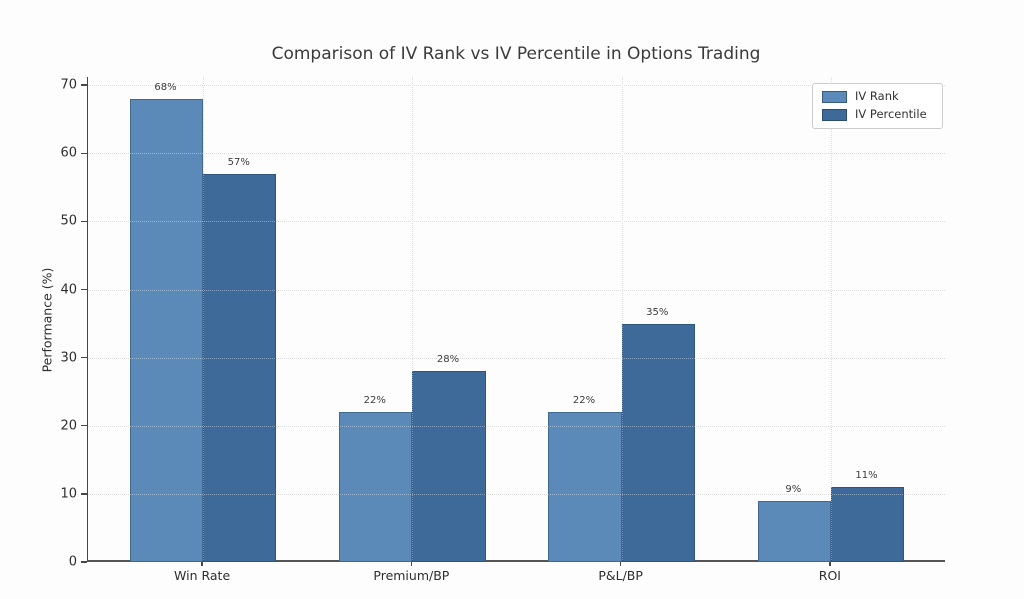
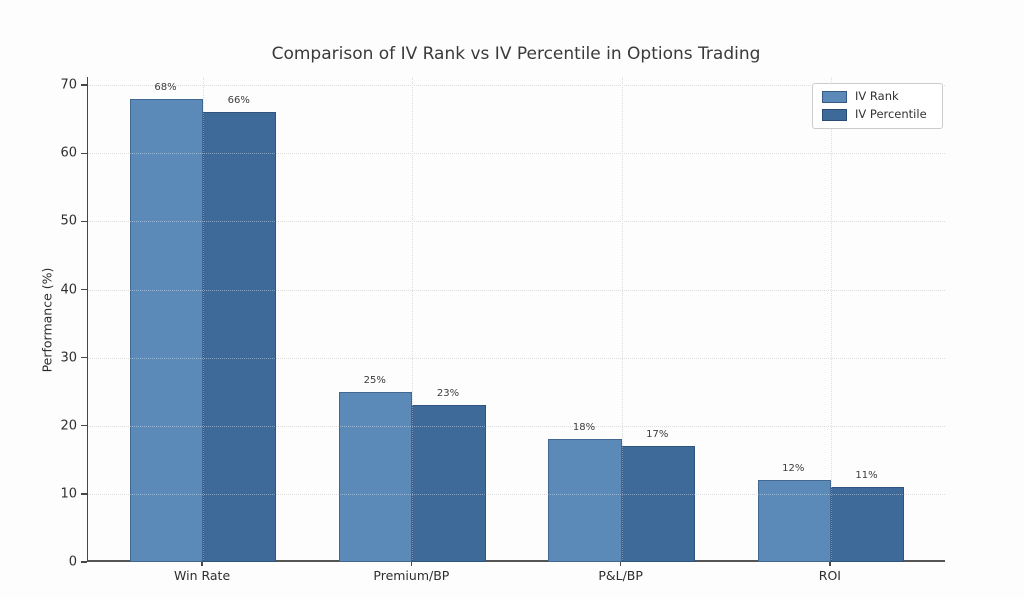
IV Percentile/Win Rate: 57% -> 66%
IV Rank/Premium/BP: 22% -> 25%
IV Percentile/Premium/BP: 28% -> 23%
IV Rank/P&L/BP: 22% -> 18%
IV Percentile/P&L/BP: 35% -> 17%
IV Rank/ROI: 9% -> 12%
